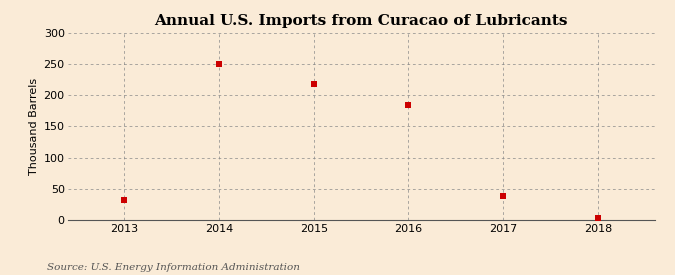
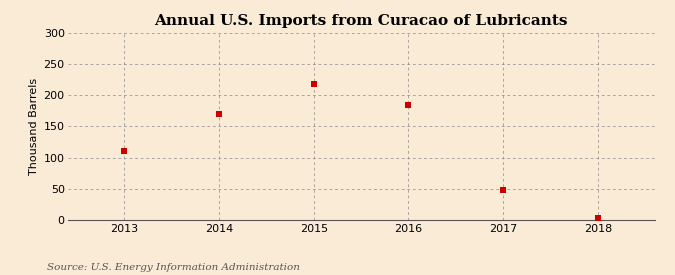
2013: 32 -> 110
2014: 250 -> 170
2017: 39 -> 48
